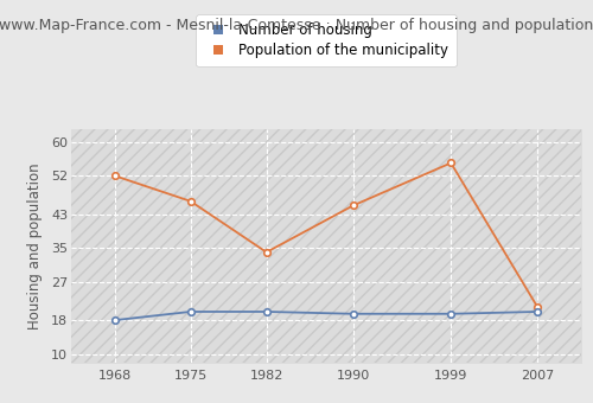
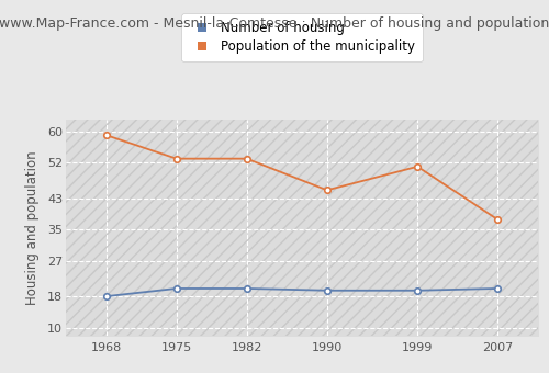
Population of the municipality/1968: 52.0 -> 59.0
Population of the municipality/1975: 46.0 -> 53.0
Population of the municipality/1982: 34.0 -> 53.0
Population of the municipality/1999: 55.0 -> 51.0
Population of the municipality/2007: 21.0 -> 37.5
